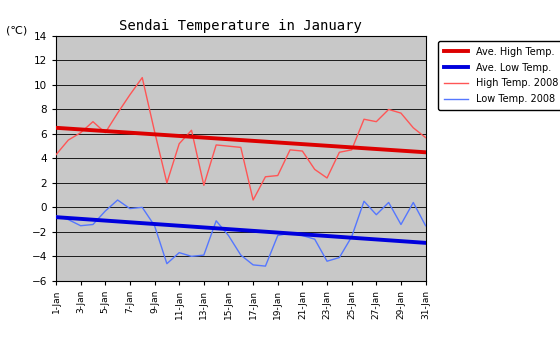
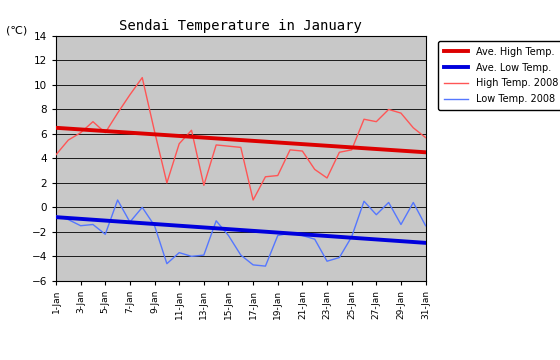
Low Temp. 2008/5-Jan: -0.3 -> -2.2
Low Temp. 2008/7-Jan: -0.1 -> -1.2
